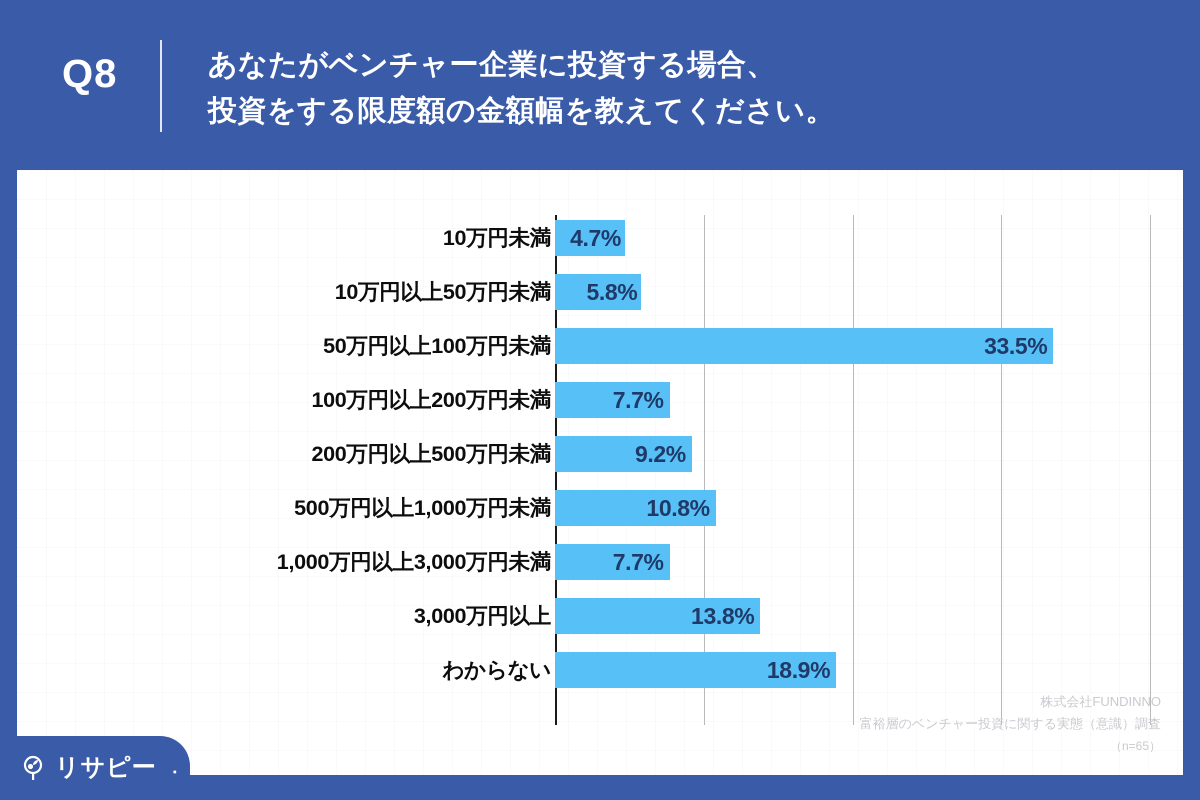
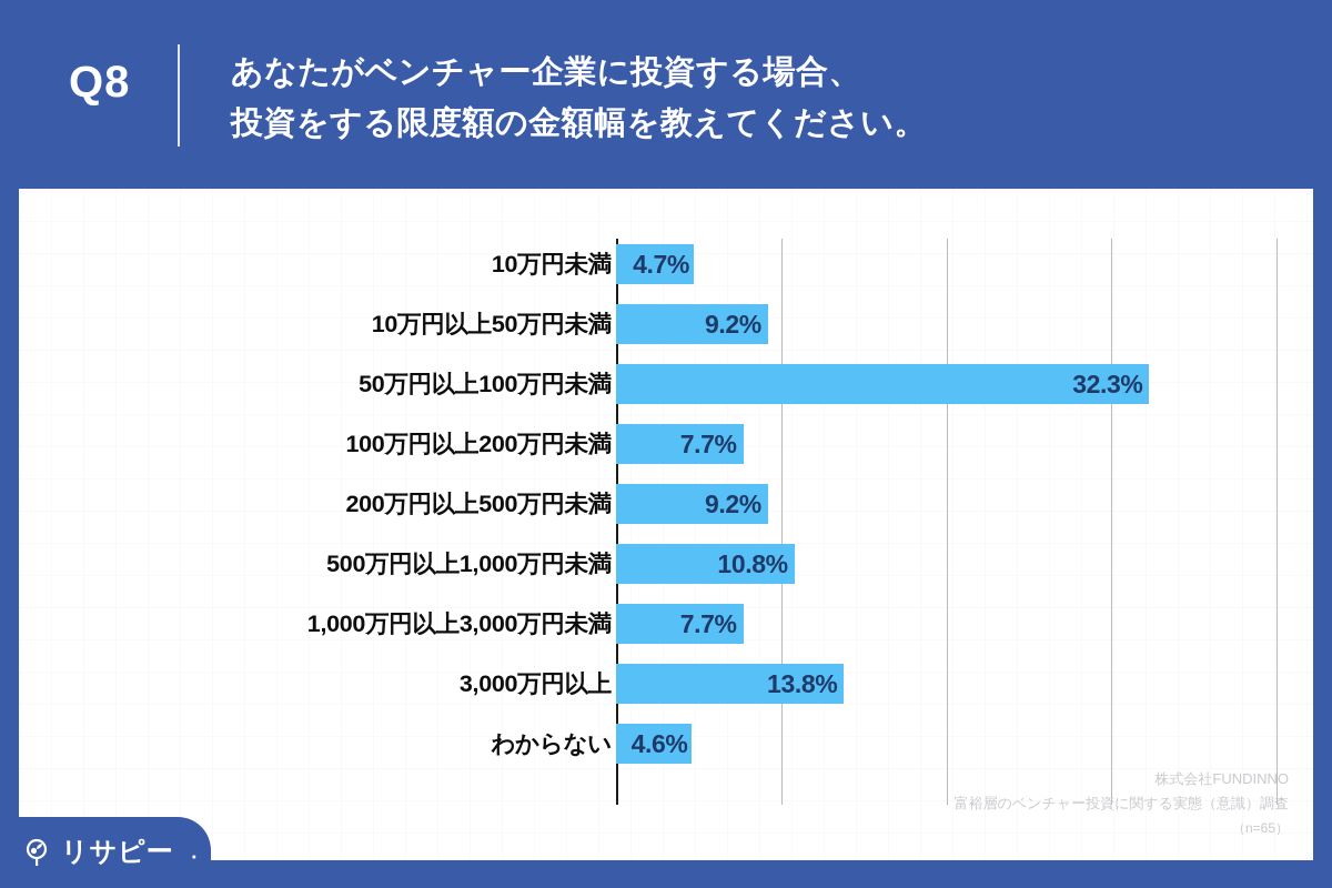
10万円以上50万円未満: 5.8% -> 9.2%
50万円以上100万円未満: 33.5% -> 32.3%
わからない: 18.9% -> 4.6%
